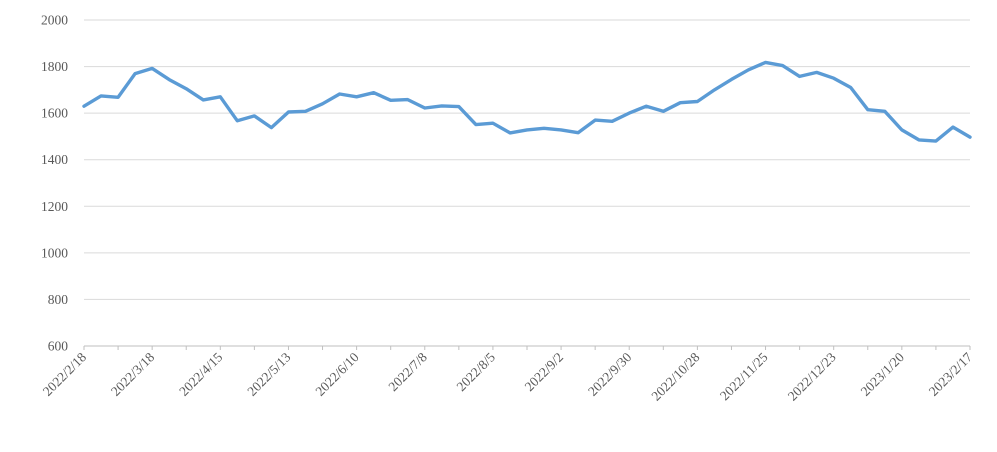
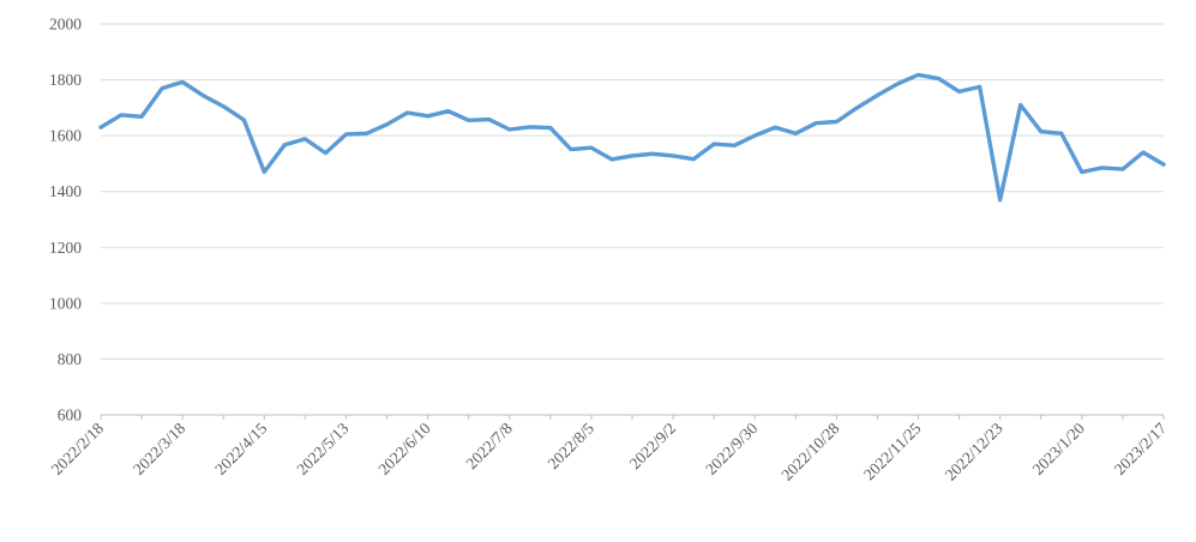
2022/4/15: 1670 -> 1470
2022/12/23: 1750 -> 1370
2023/1/20: 1530 -> 1470
